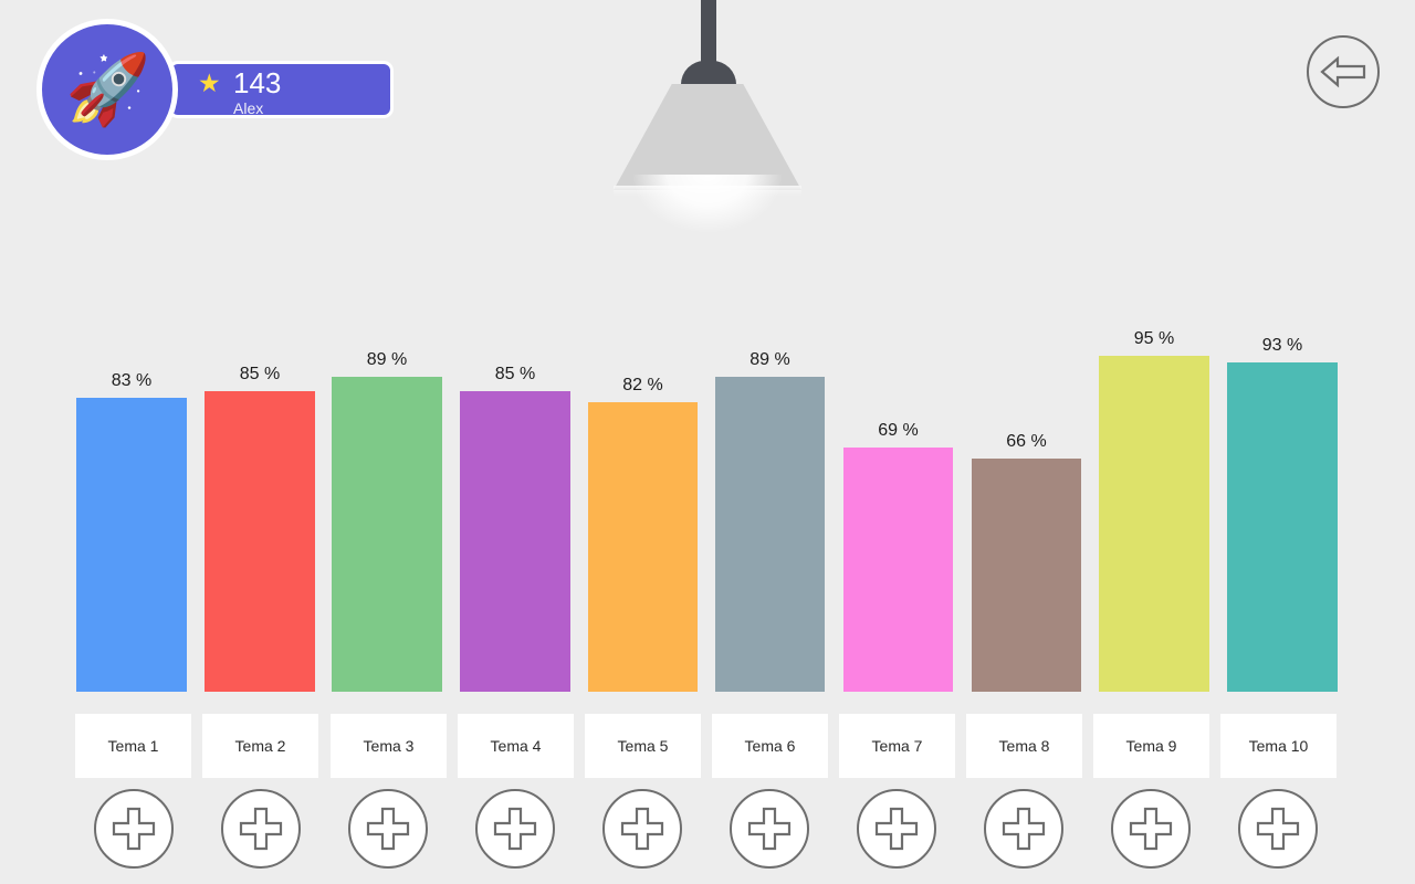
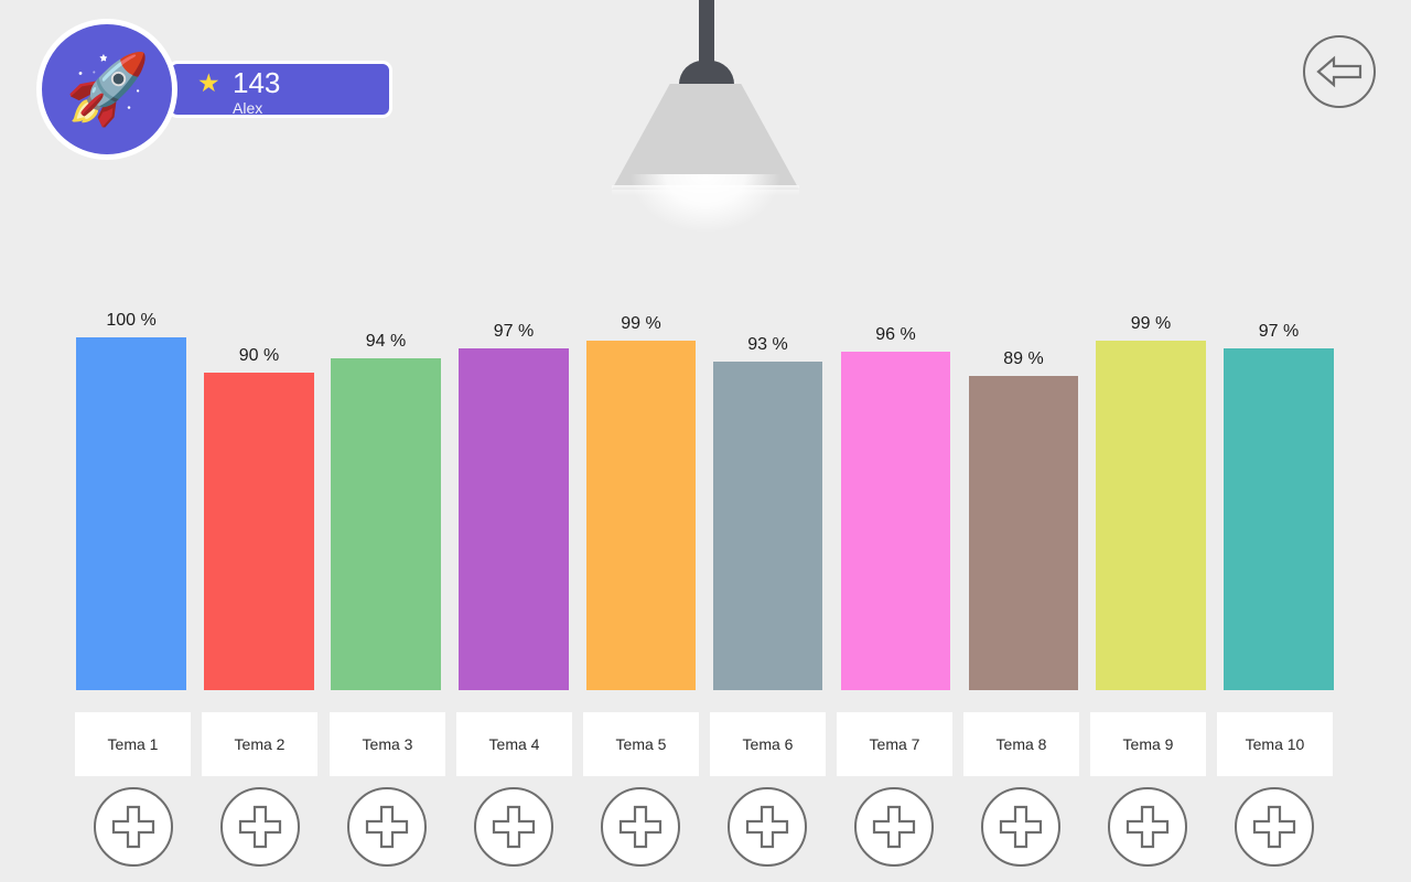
Tema 1: 83 -> 100
Tema 2: 85 -> 90
Tema 3: 89 -> 94
Tema 4: 85 -> 97
Tema 5: 82 -> 99
Tema 6: 89 -> 93
Tema 7: 69 -> 96
Tema 8: 66 -> 89
Tema 9: 95 -> 99
Tema 10: 93 -> 97
